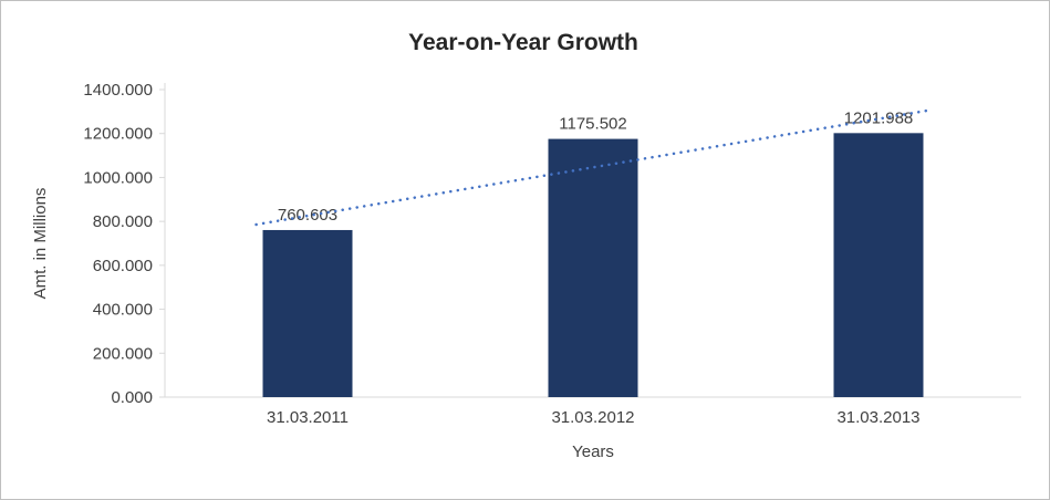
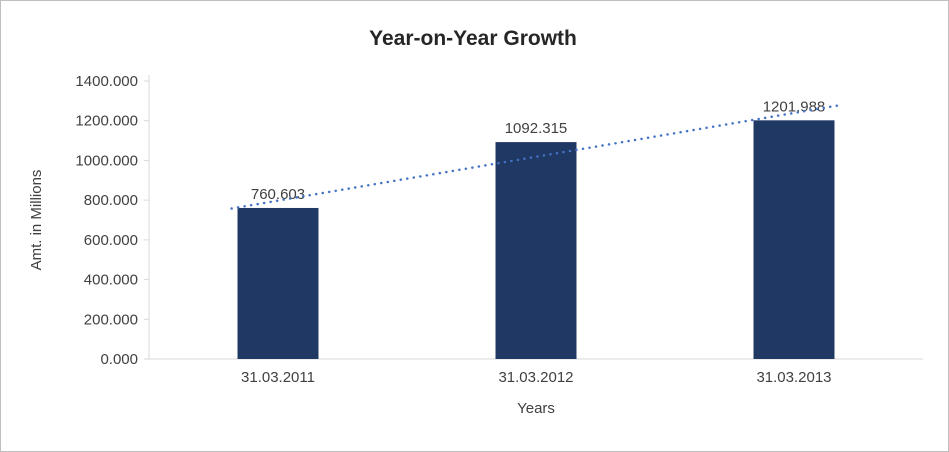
31.03.2012: 1175.502 -> 1092.315
